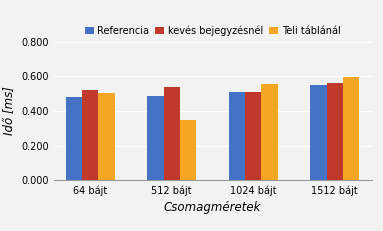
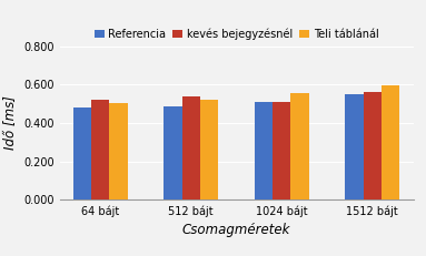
Teli táblánál/512 bájt: 0.35 -> 0.52
